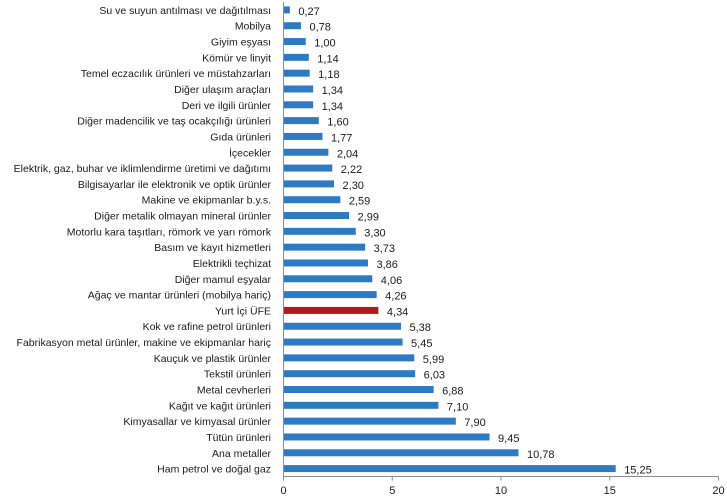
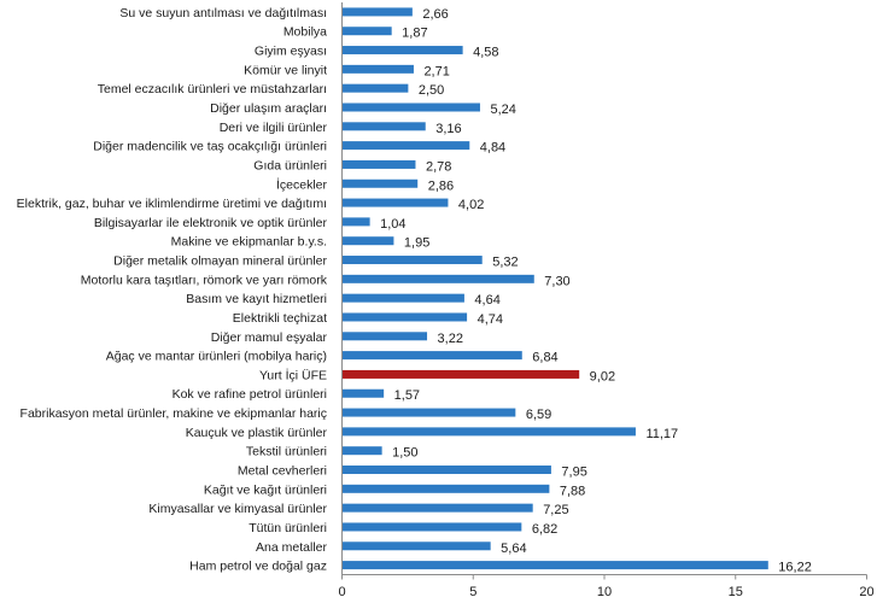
Su ve suyun antılması ve dağıtılması: 0,27 -> 2,66
Mobilya: 0,78 -> 1,87
Giyim eşyası: 1,00 -> 4,58
Kömür ve linyit: 1,14 -> 2,71
Temel eczacılık ürünleri ve müstahzarları: 1,18 -> 2,50
Diğer ulaşım araçları: 1,34 -> 5,24
Deri ve ilgili ürünler: 1,34 -> 3,16
Diğer madencilik ve taş ocakçılığı ürünleri: 1,60 -> 4,84
Gıda ürünleri: 1,77 -> 2,78
İçecekler: 2,04 -> 2,86
Elektrik, gaz, buhar ve iklimlendirme üretimi ve dağıtımı: 2,22 -> 4,02
Bilgisayarlar ile elektronik ve optik ürünler: 2,30 -> 1,04
Makine ve ekipmanlar b.y.s.: 2,59 -> 1,95
Diğer metalik olmayan mineral ürünler: 2,99 -> 5,32
Motorlu kara taşıtları, römork ve yarı römork: 3,30 -> 7,30
Basım ve kayıt hizmetleri: 3,73 -> 4,64
Elektrikli teçhizat: 3,86 -> 4,74
Diğer mamul eşyalar: 4,06 -> 3,22
Ağaç ve mantar ürünleri (mobilya hariç): 4,26 -> 6,84
Yurt İçi ÜFE: 4,34 -> 9,02
Kok ve rafine petrol ürünleri: 5,38 -> 1,57
Fabrikasyon metal ürünler, makine ve ekipmanlar hariç: 5,45 -> 6,59
Kauçuk ve plastik ürünler: 5,99 -> 11,17
Tekstil ürünleri: 6,03 -> 1,50
Metal cevherleri: 6,88 -> 7,95
Kağıt ve kağıt ürünleri: 7,10 -> 7,88
Kimyasallar ve kimyasal ürünler: 7,90 -> 7,25
Tütün ürünleri: 9,45 -> 6,82
Ana metaller: 10,78 -> 5,64
Ham petrol ve doğal gaz: 15,25 -> 16,22
